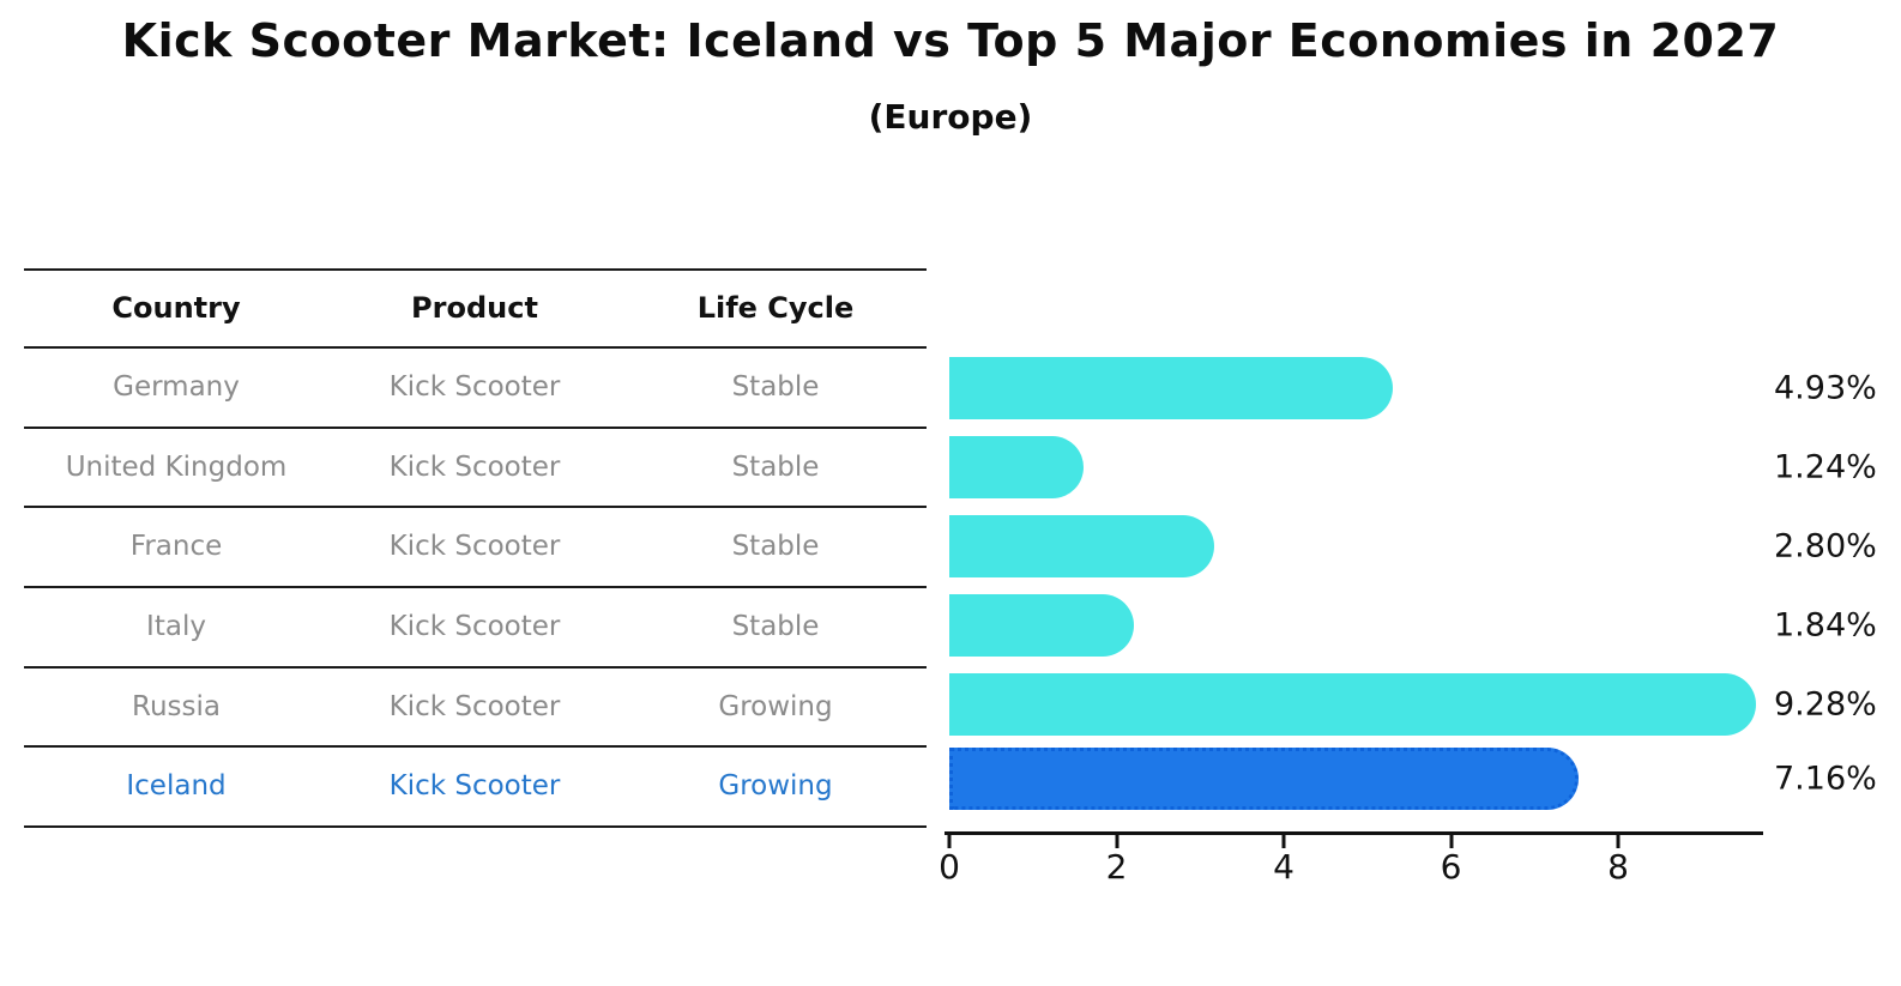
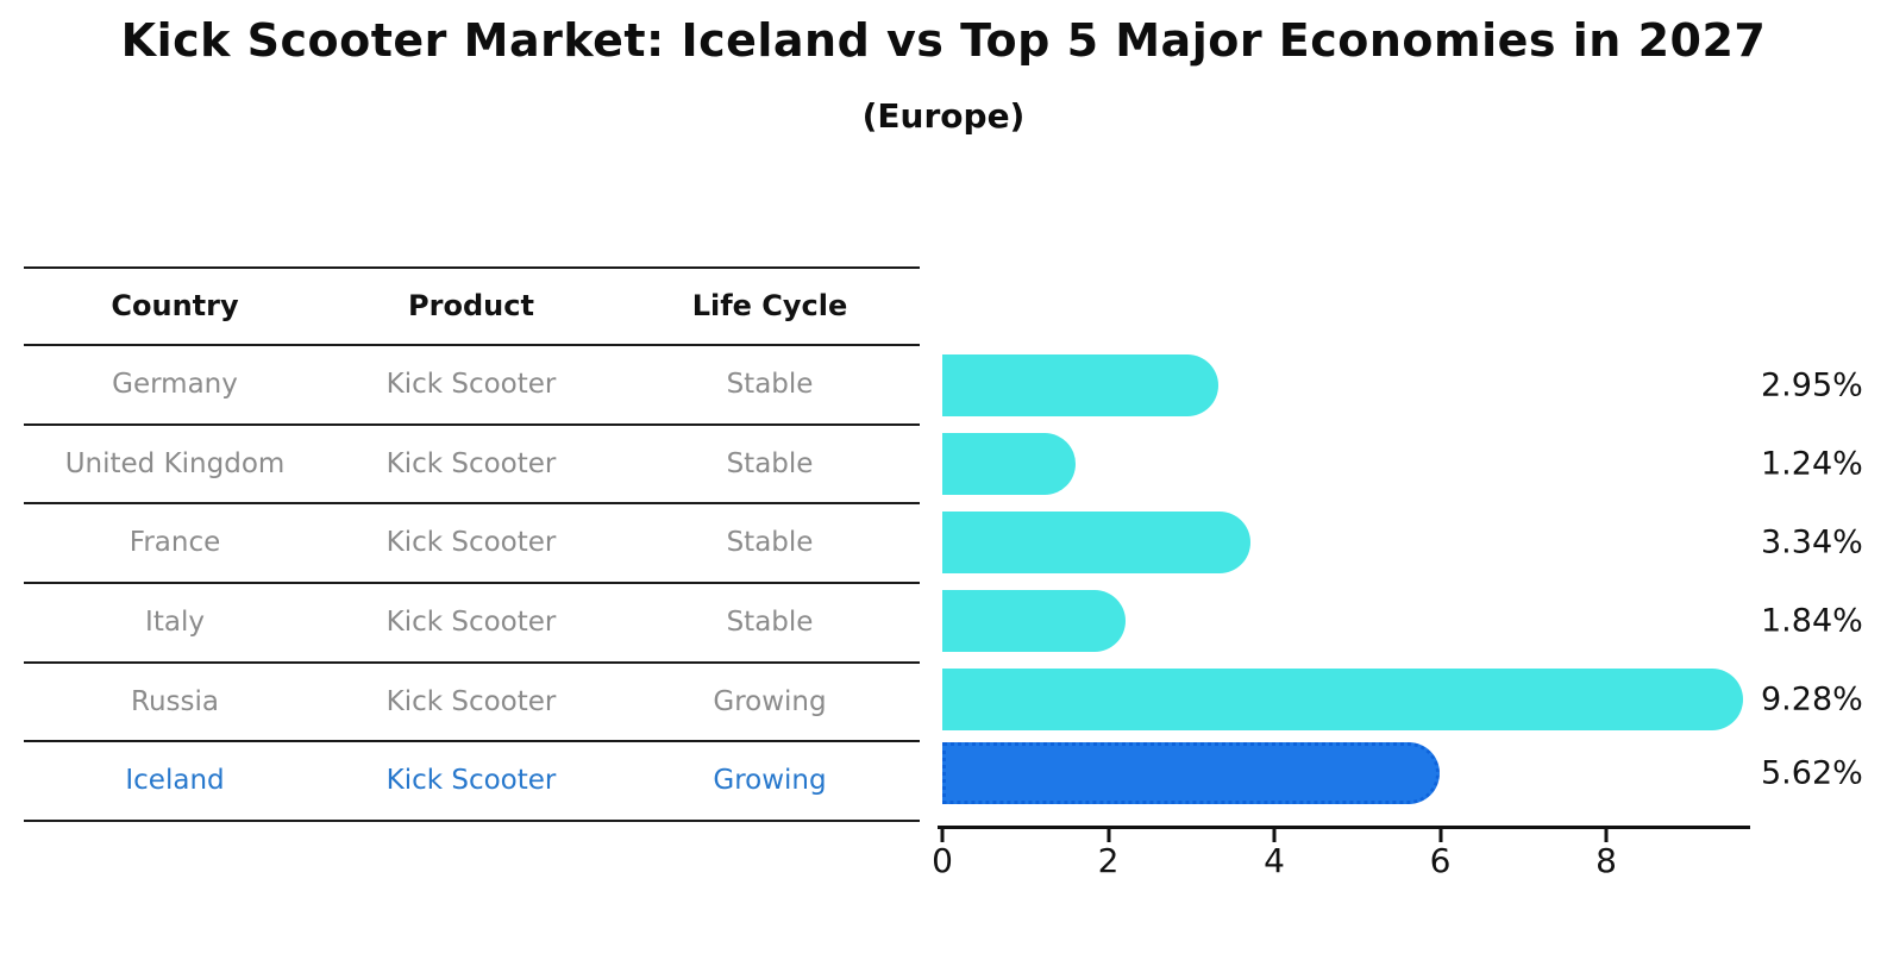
Germany: 4.93% -> 2.95%
France: 2.80% -> 3.34%
Iceland: 7.16% -> 5.62%
